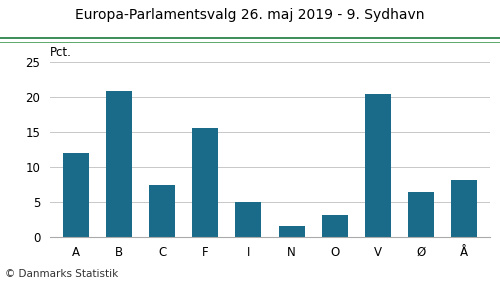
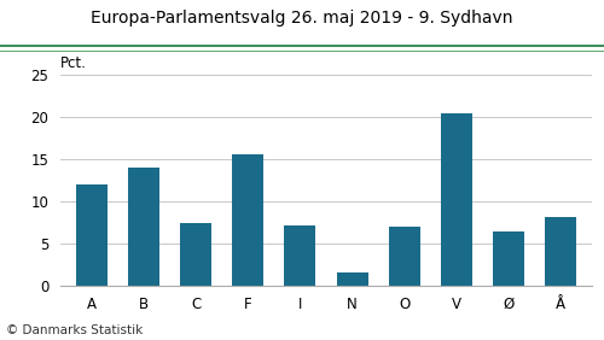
B: 20.8 -> 14.0
I: 5.0 -> 7.2
O: 3.2 -> 7.0
